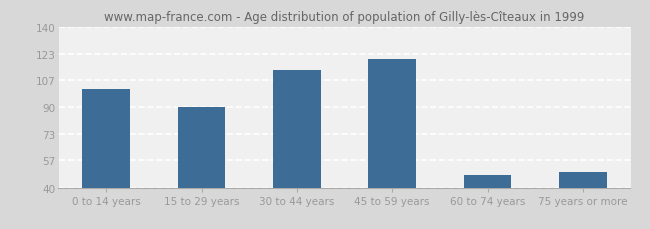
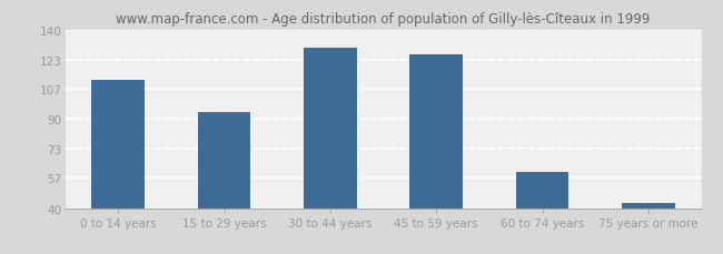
0 to 14 years: 101 -> 112
15 to 29 years: 90 -> 94
30 to 44 years: 113 -> 130
45 to 59 years: 120 -> 126
60 to 74 years: 48 -> 60
75 years or more: 50 -> 43
